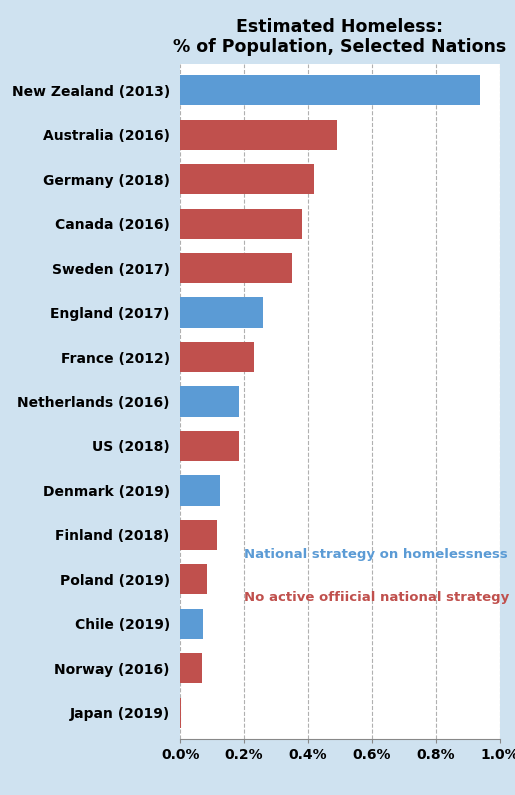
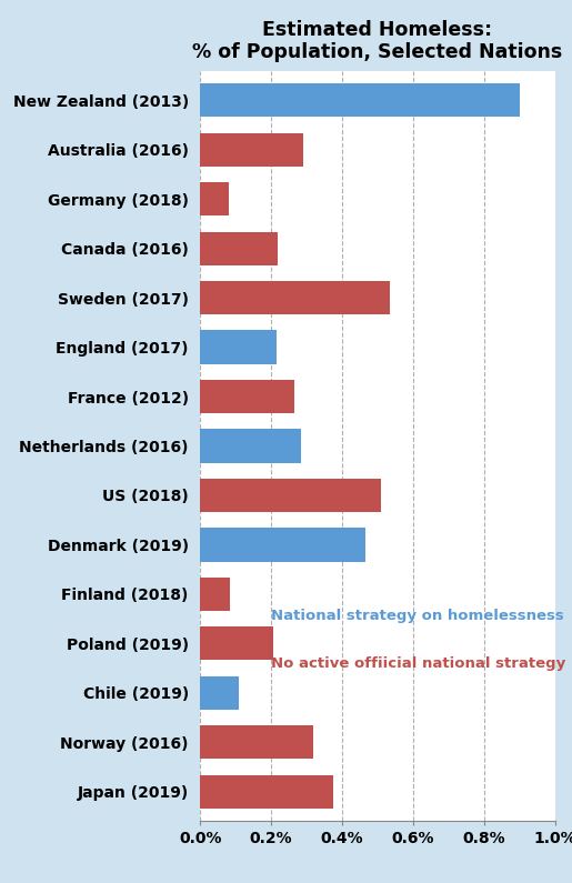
New Zealand (2013): 0.940% -> 0.900%
Australia (2016): 0.490% -> 0.290%
Germany (2018): 0.420% -> 0.080%
Canada (2016): 0.380% -> 0.220%
Sweden (2017): 0.350% -> 0.535%
England (2017): 0.260% -> 0.215%
France (2012): 0.230% -> 0.265%
Netherlands (2016): 0.185% -> 0.285%
US (2018): 0.185% -> 0.510%
Denmark (2019): 0.125% -> 0.465%
Finland (2018): 0.115% -> 0.085%
Poland (2019): 0.085% -> 0.205%
Chile (2019): 0.072% -> 0.110%
Norway (2016): 0.068% -> 0.320%
Japan (2019): 0.003% -> 0.375%
